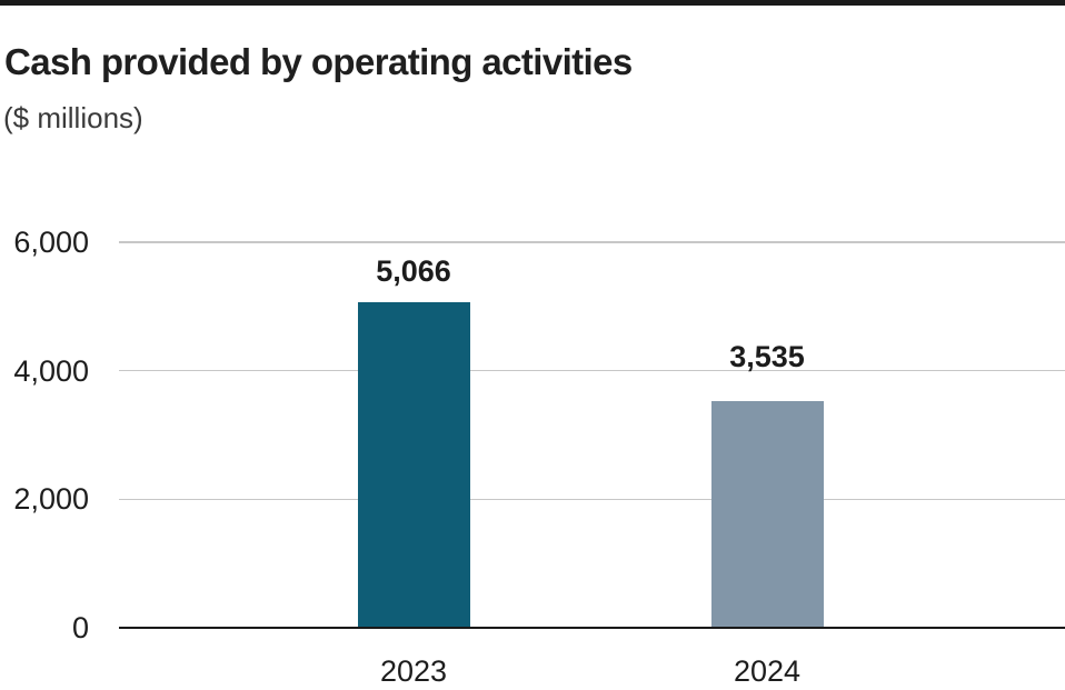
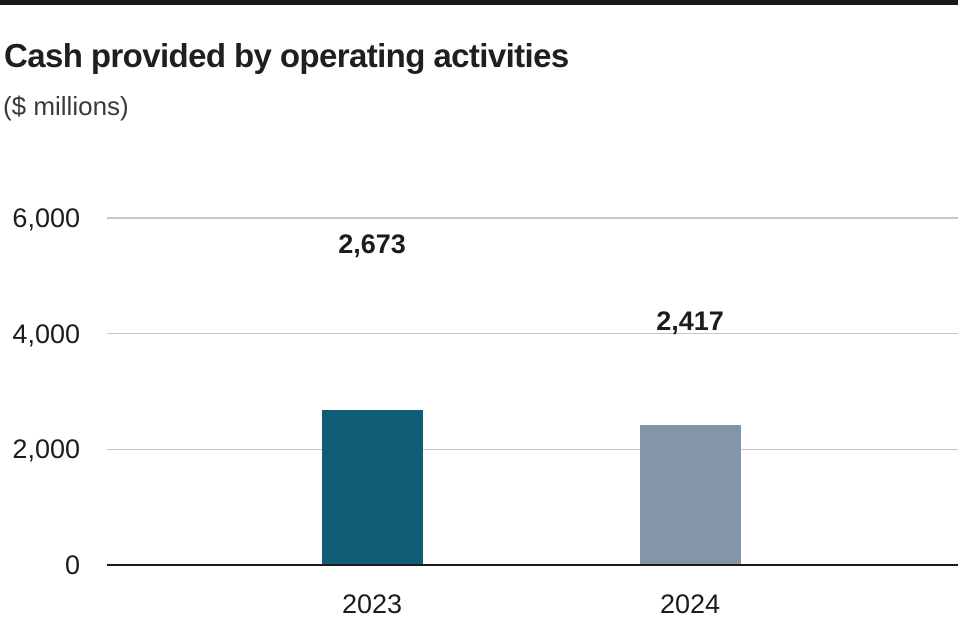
2023: 5,066 -> 2,673
2024: 3,535 -> 2,417
